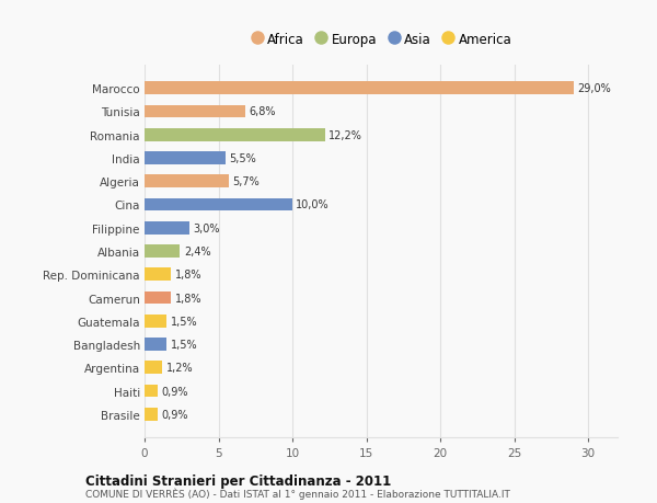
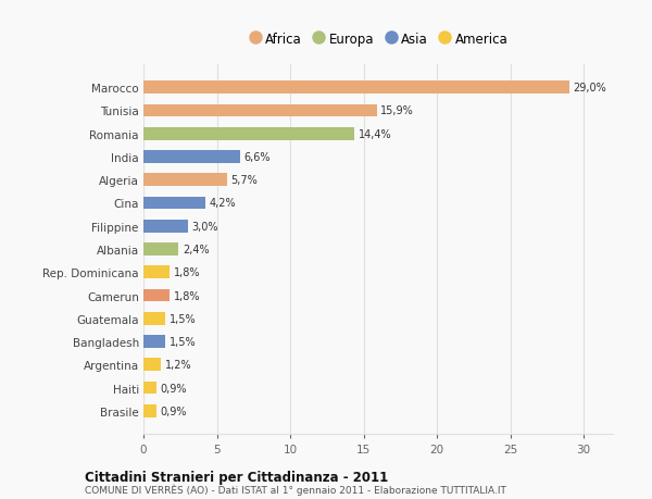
Tunisia: 6,8% -> 15,9%
Romania: 12,2% -> 14,4%
India: 5,5% -> 6,6%
Cina: 10,0% -> 4,2%
